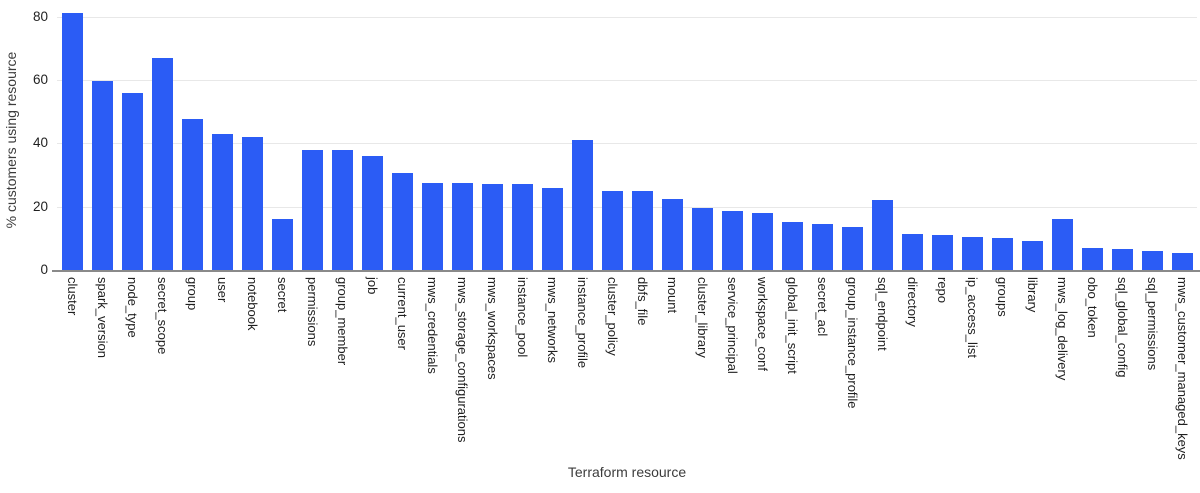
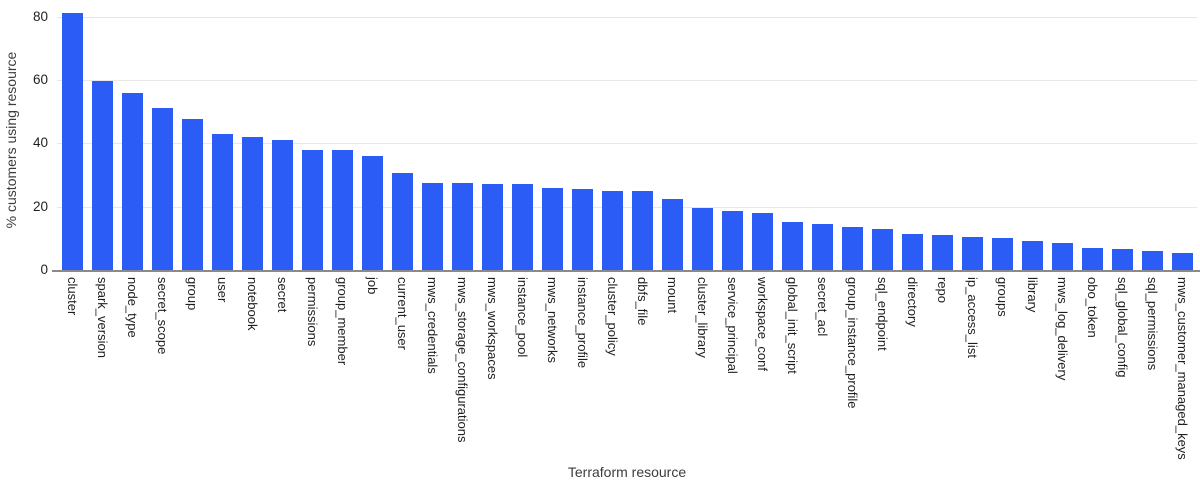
secret_scope: 67 -> 51
secret: 16 -> 41
instance_profile: 41 -> 26
sql_endpoint: 22 -> 13
mws_log_delivery: 16 -> 8
